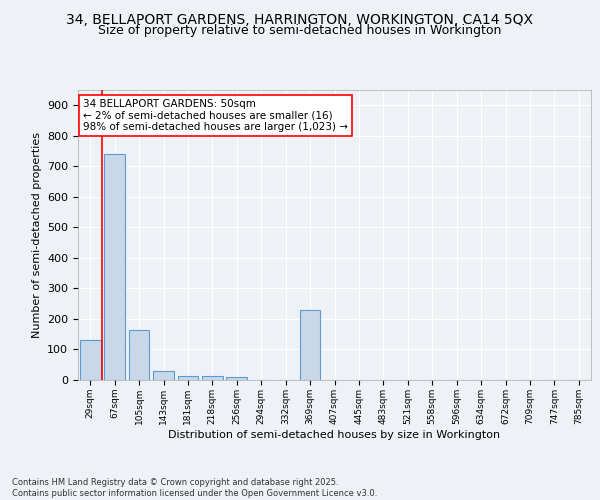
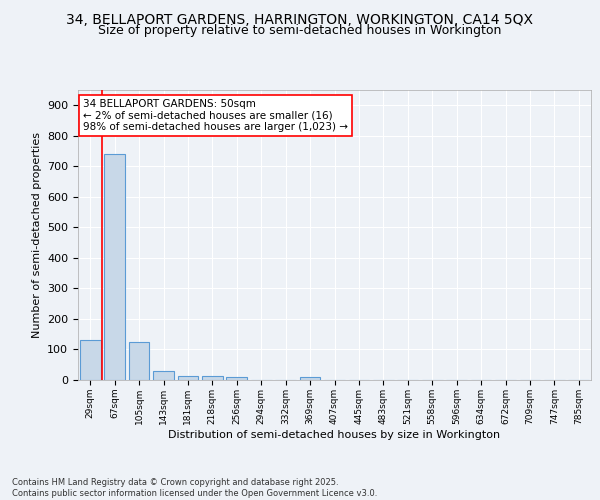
105sqm: 165 -> 125
369sqm: 230 -> 10
